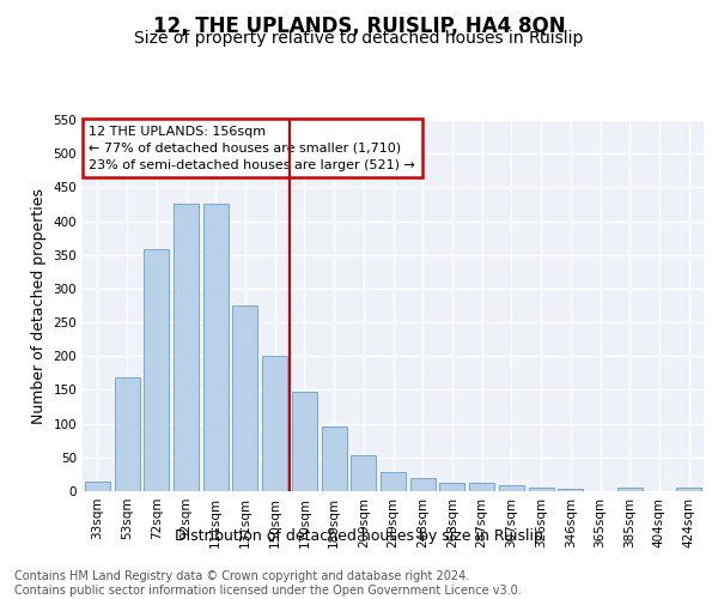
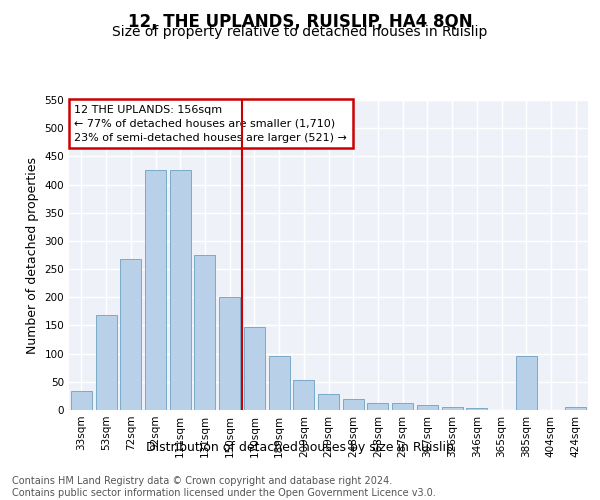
33sqm: 15 -> 34
72sqm: 358 -> 268
385sqm: 5 -> 96
